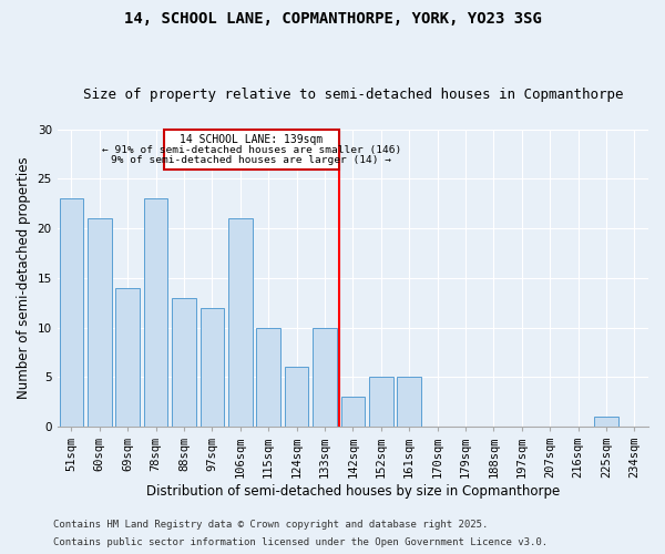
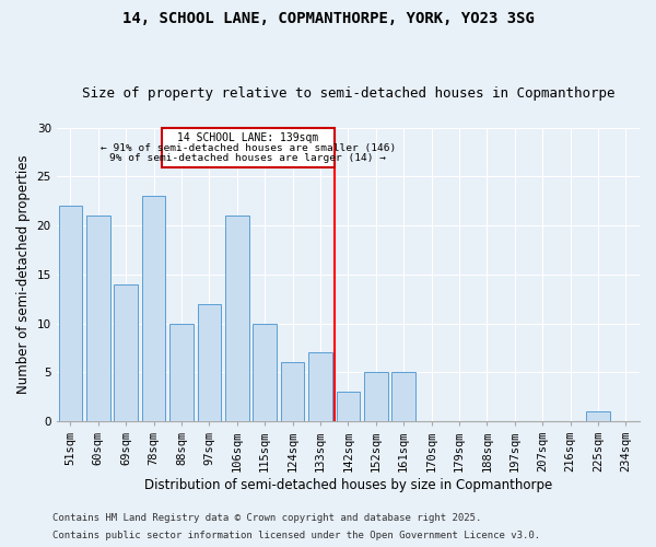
51sqm: 23 -> 22
88sqm: 13 -> 10
133sqm: 10 -> 7
